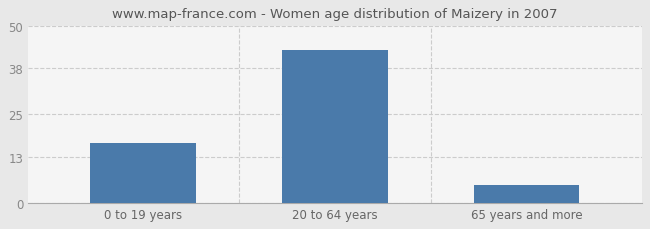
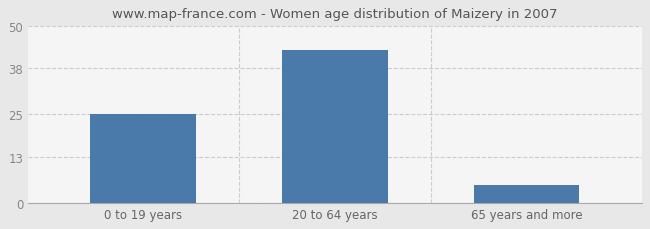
0 to 19 years: 17 -> 25
